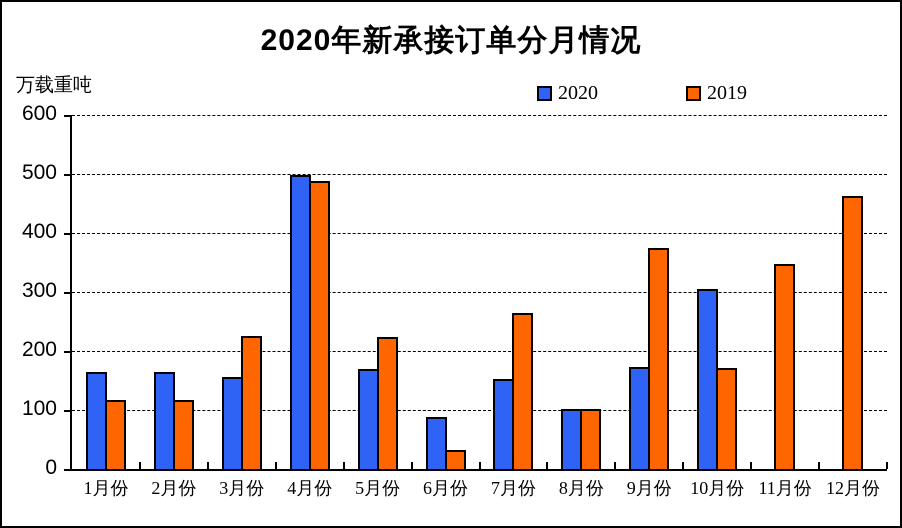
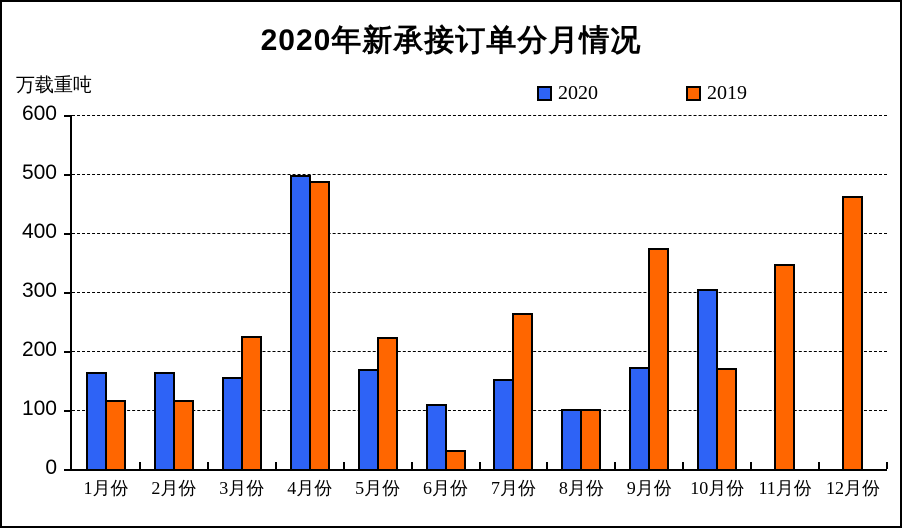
2020/6月份: 90 -> 110
